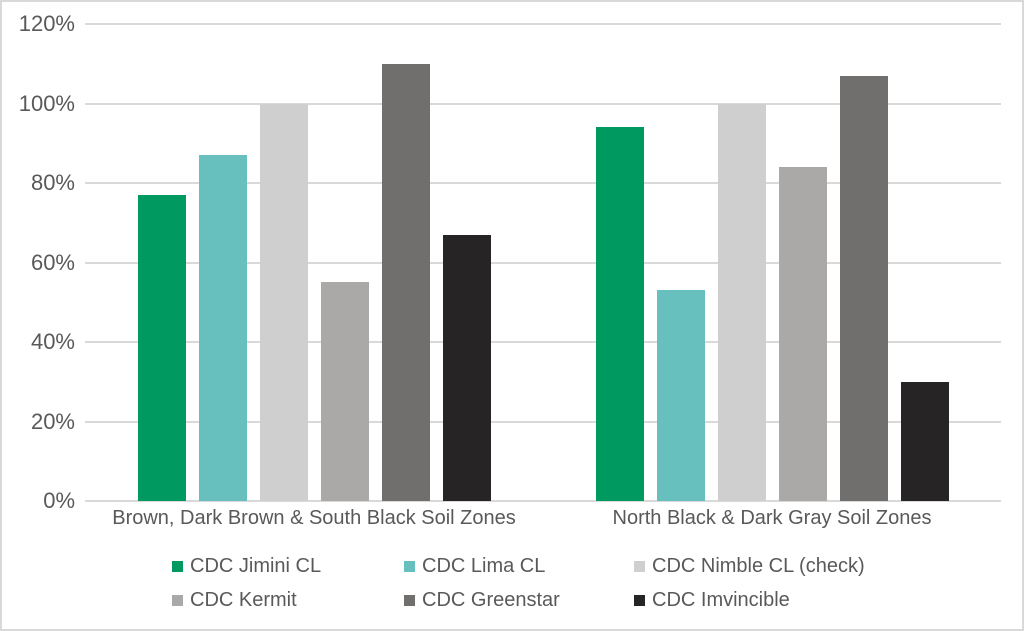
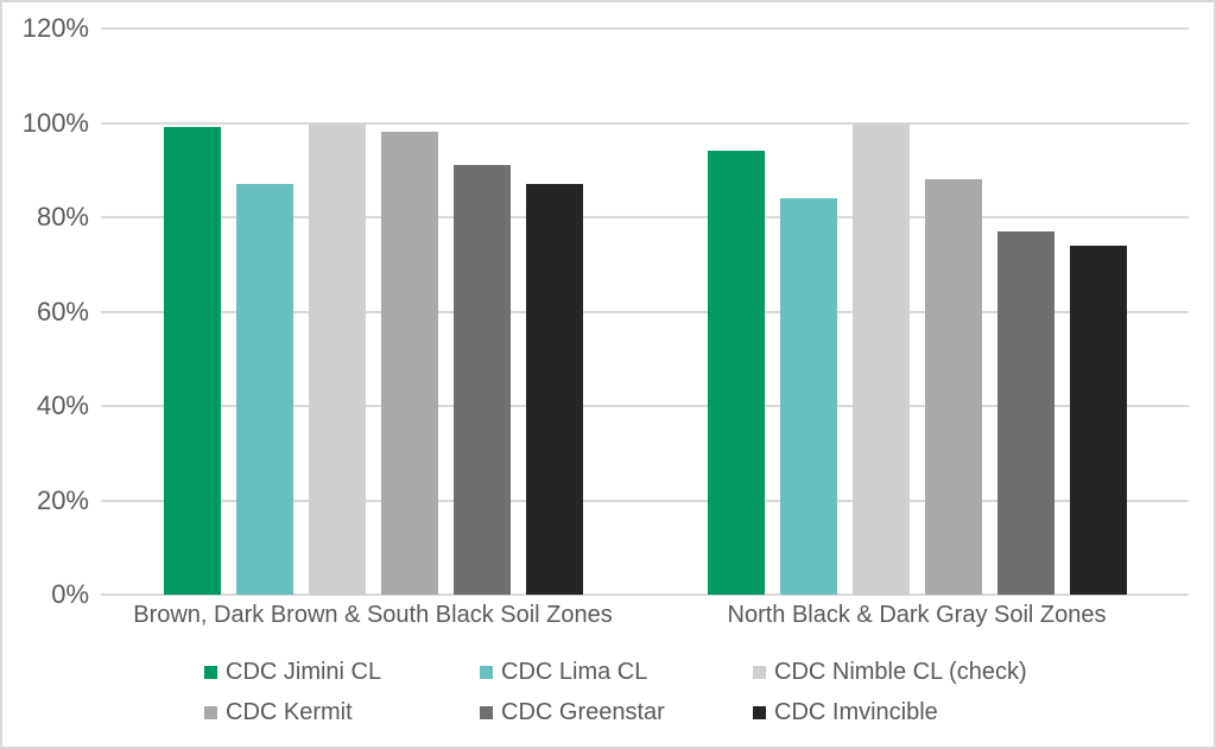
CDC Jimini CL/Brown, Dark Brown & South Black Soil Zones: 77% -> 99%
CDC Kermit/Brown, Dark Brown & South Black Soil Zones: 55% -> 98%
CDC Greenstar/Brown, Dark Brown & South Black Soil Zones: 110% -> 91%
CDC Imvincible/Brown, Dark Brown & South Black Soil Zones: 67% -> 87%
CDC Lima CL/North Black & Dark Gray Soil Zones: 53% -> 84%
CDC Kermit/North Black & Dark Gray Soil Zones: 84% -> 88%
CDC Greenstar/North Black & Dark Gray Soil Zones: 107% -> 77%
CDC Imvincible/North Black & Dark Gray Soil Zones: 30% -> 74%
